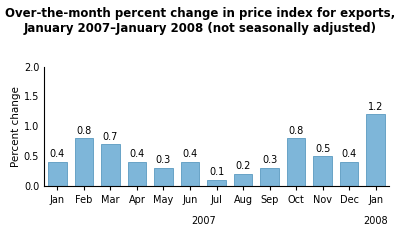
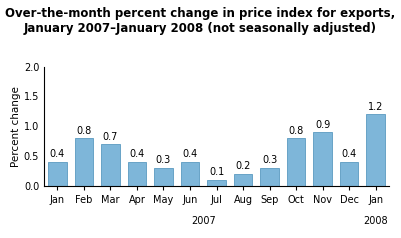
Nov: 0.5 -> 0.9
